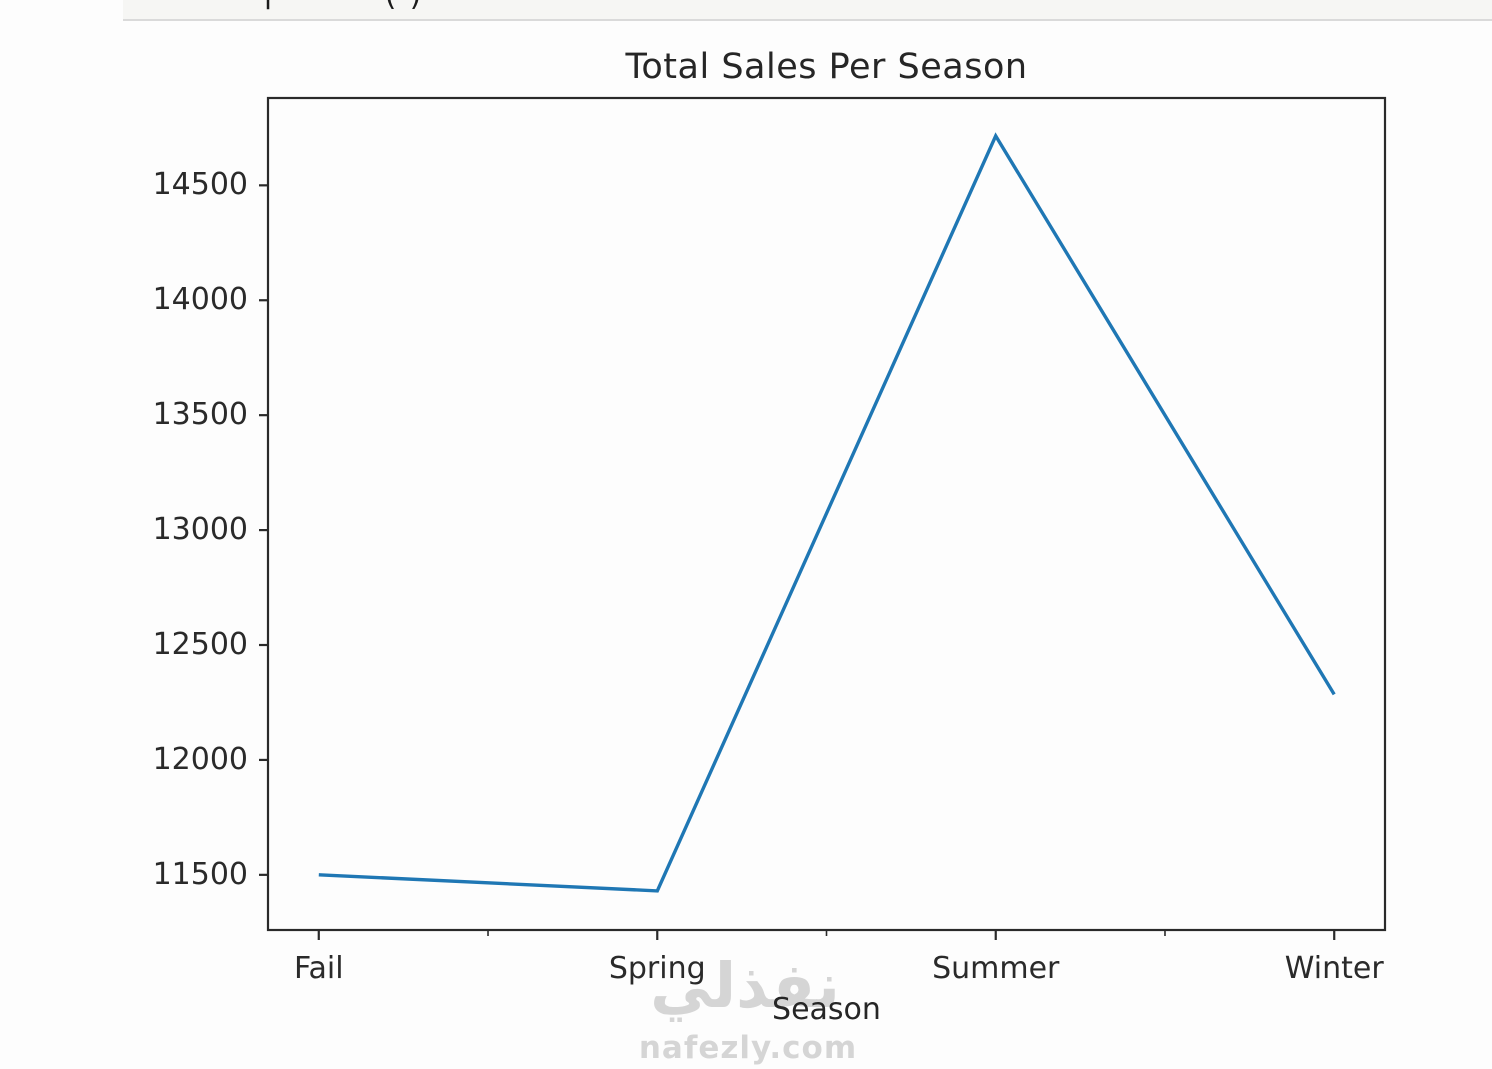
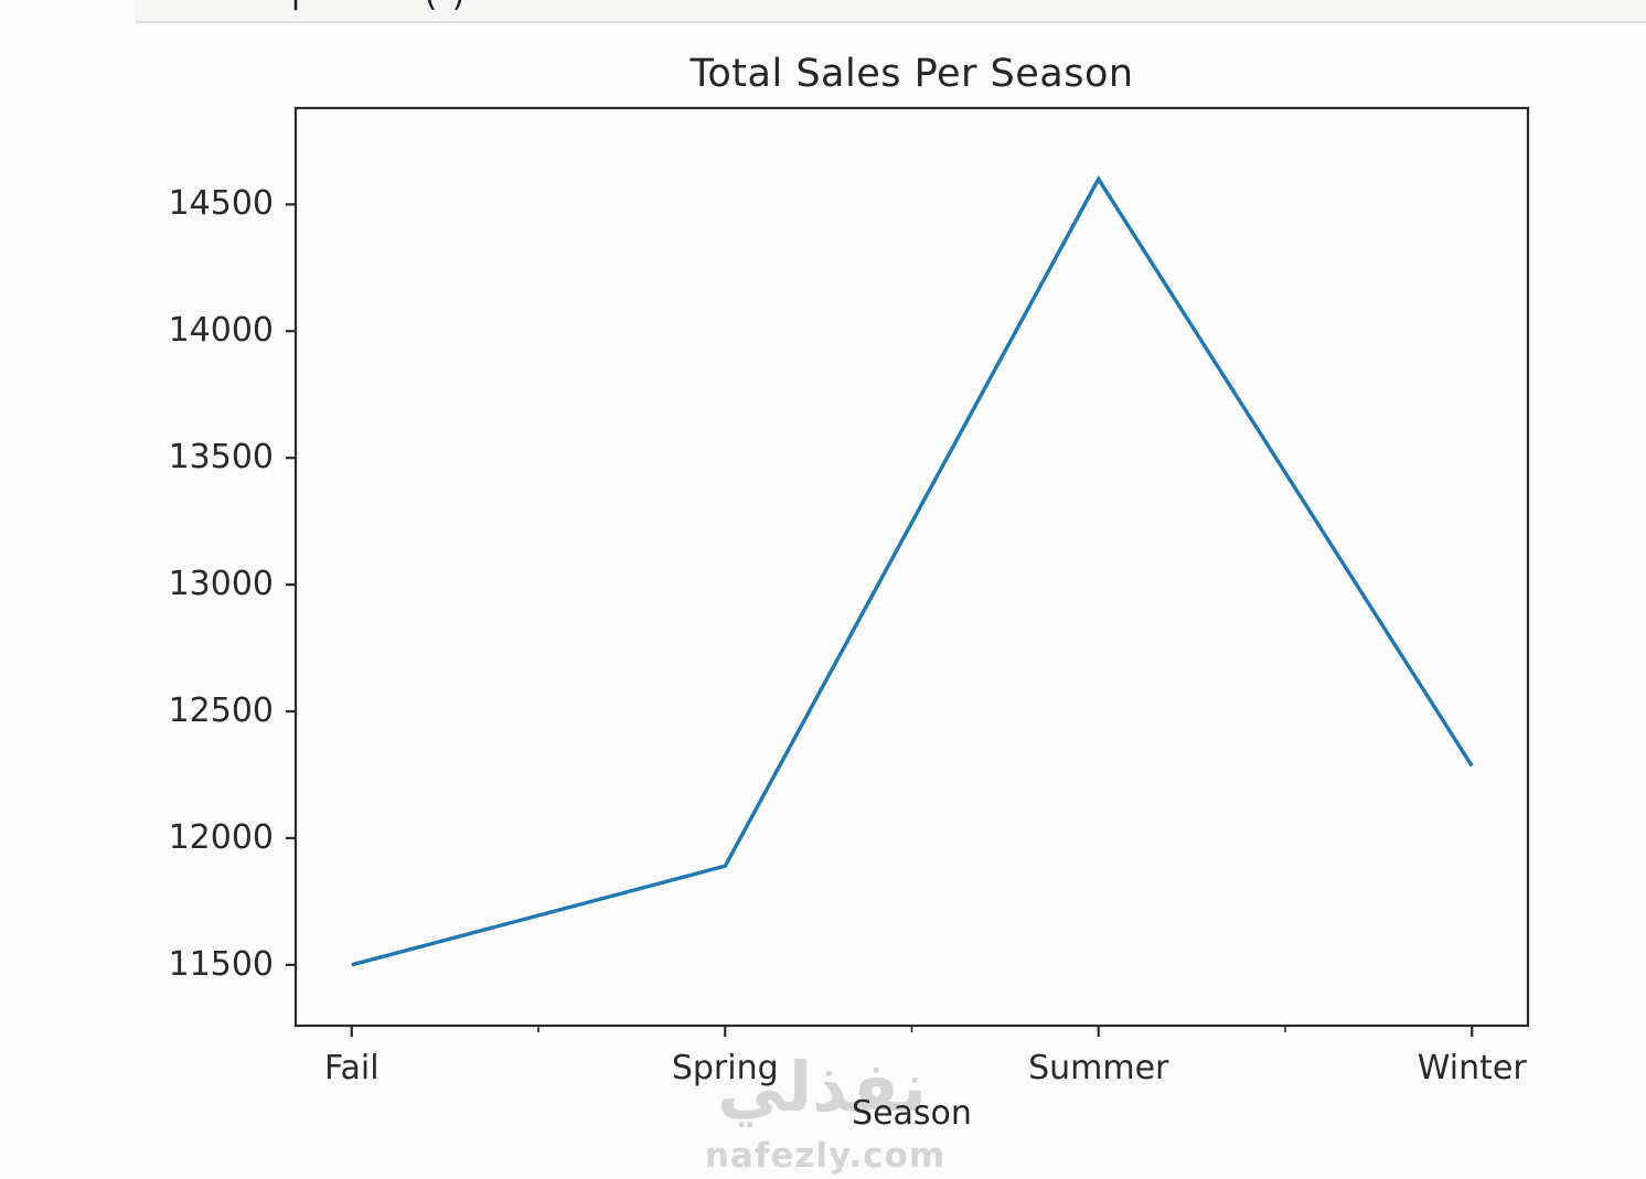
Spring: 11430 -> 11890
Summer: 14720 -> 14600
